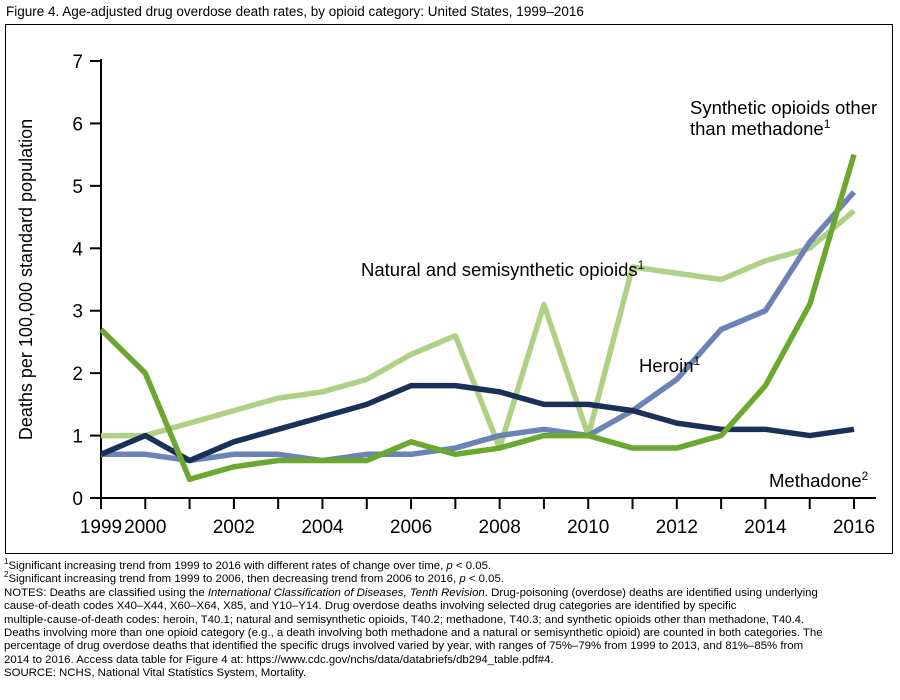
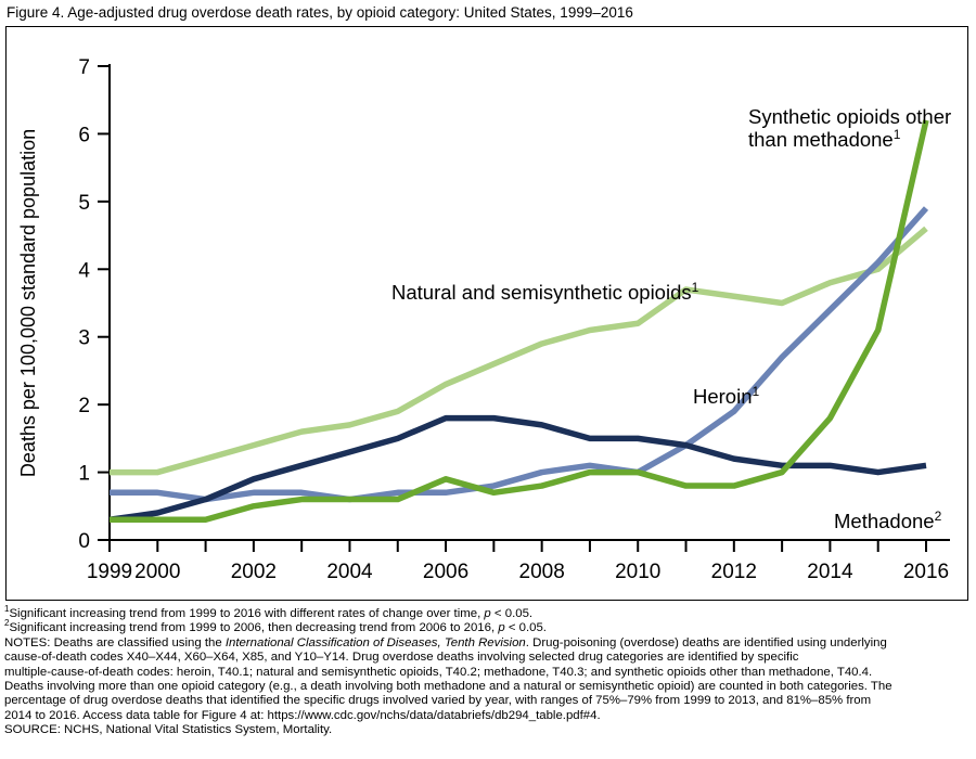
Methadone/1999: 0.7 -> 0.3
Synthetic opioids other than methadone/1999: 2.7 -> 0.3
Methadone/2000: 1.0 -> 0.4
Synthetic opioids other than methadone/2000: 2.0 -> 0.3
Natural and semisynthetic opioids/2008: 0.8 -> 2.9
Natural and semisynthetic opioids/2010: 1.0 -> 3.2
Heroin/2014: 3.0 -> 3.4
Synthetic opioids other than methadone/2016: 5.5 -> 6.2
